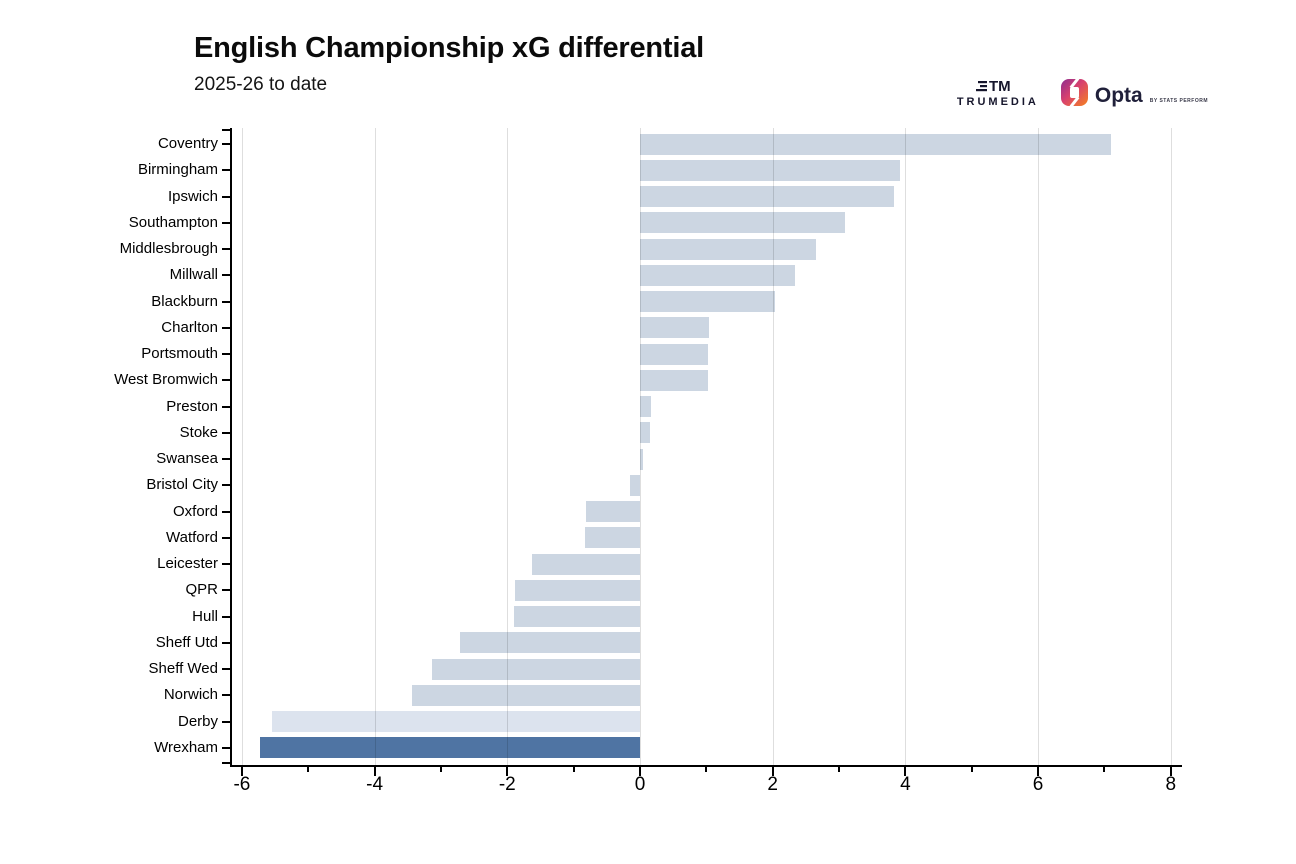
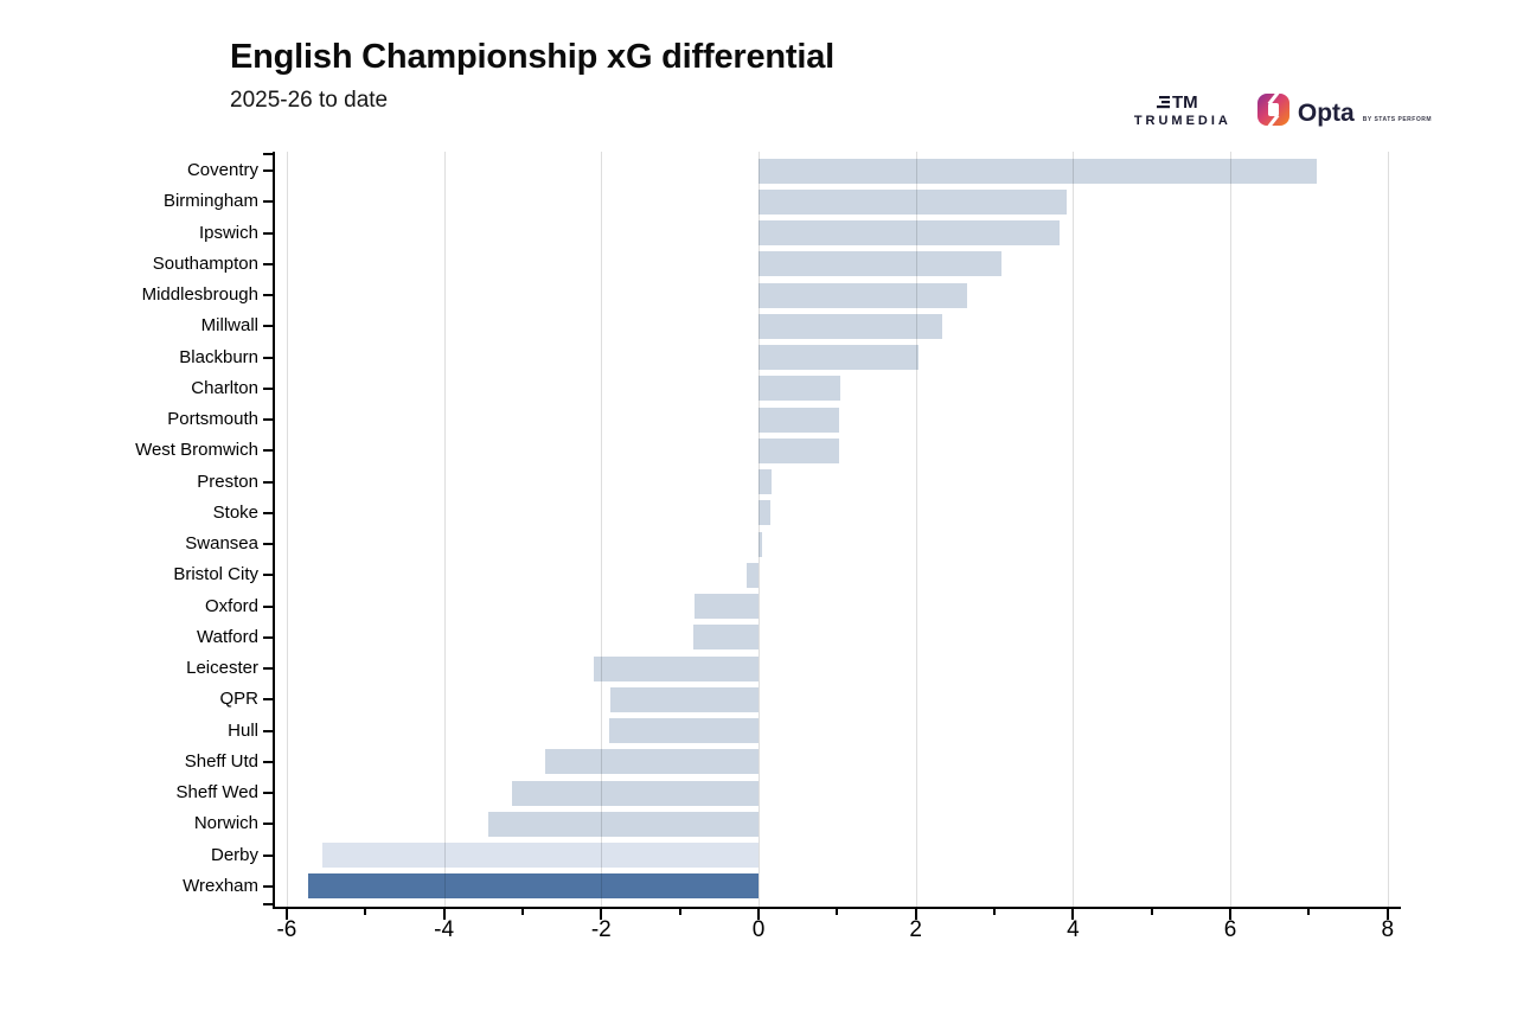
Leicester: -1.6 -> -2.1
